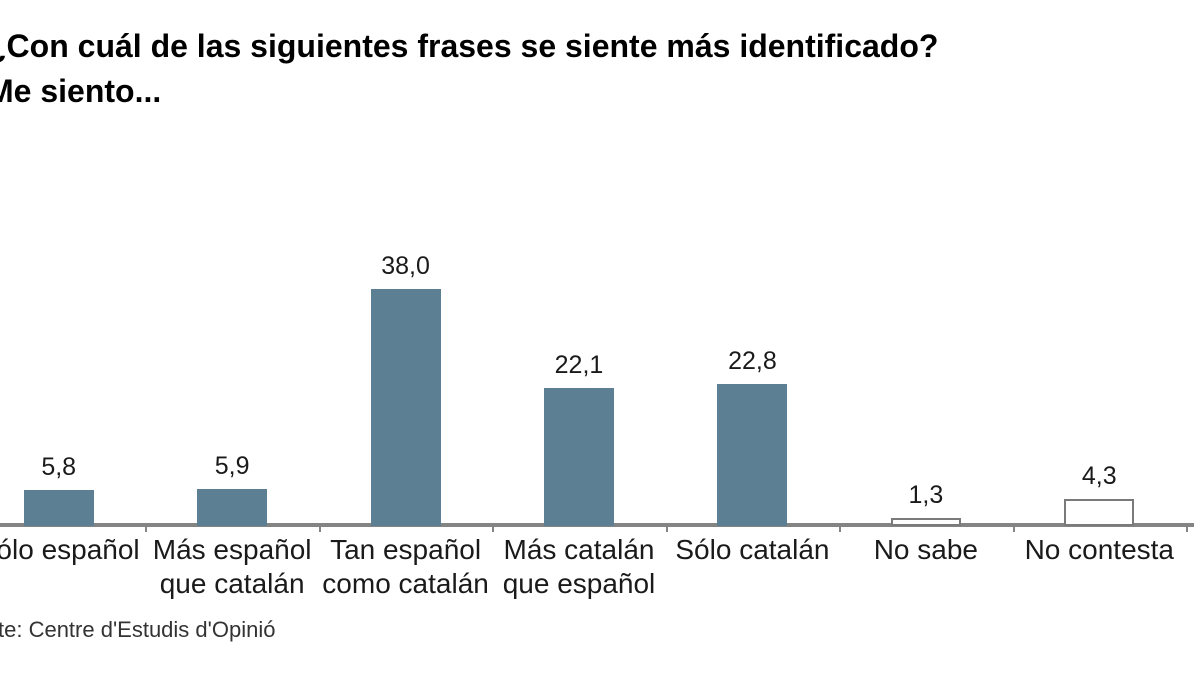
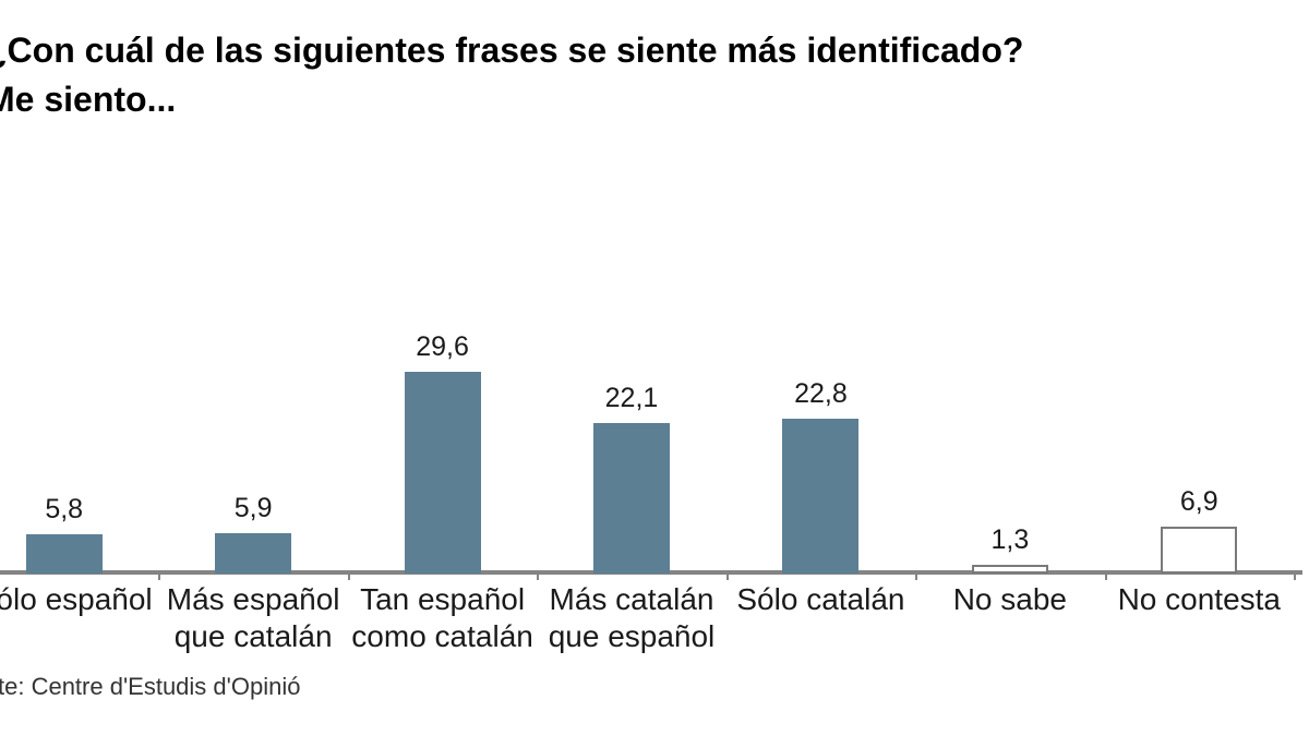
Tan español como catalán: 38,0 -> 29,6
No contesta: 4,3 -> 6,9
